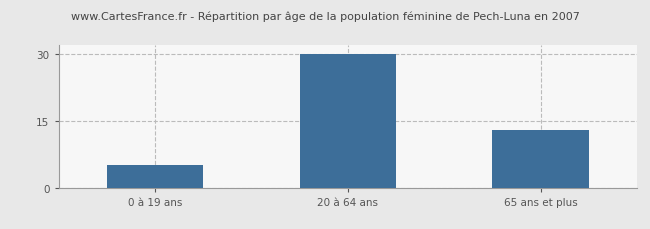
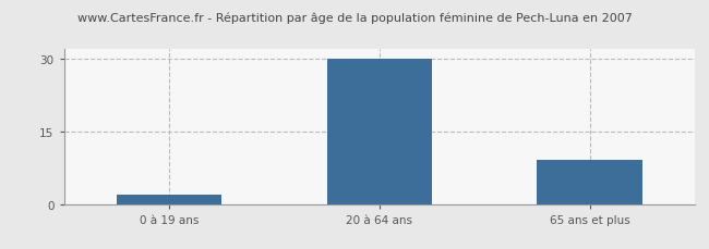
0 à 19 ans: 5 -> 2
65 ans et plus: 13 -> 9
